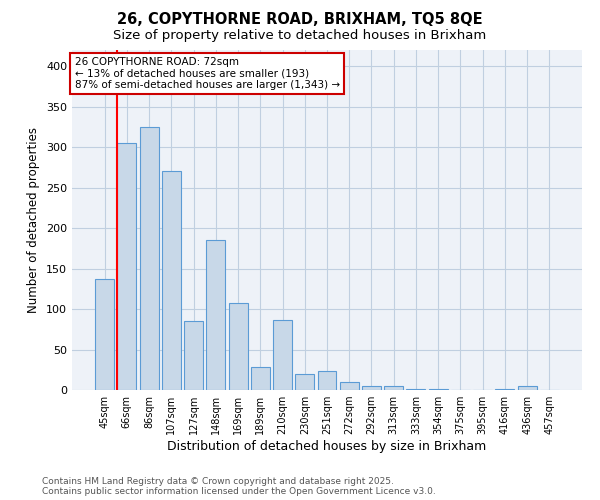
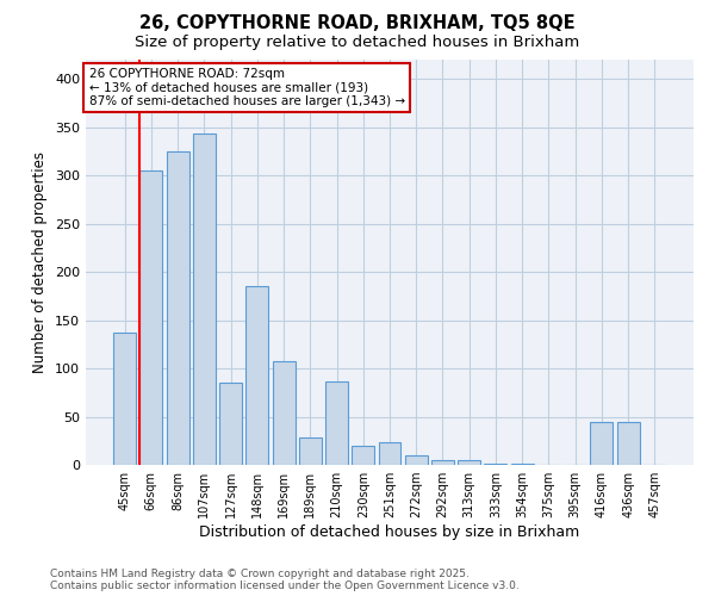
107sqm: 270 -> 344
416sqm: 1 -> 44
436sqm: 5 -> 44
